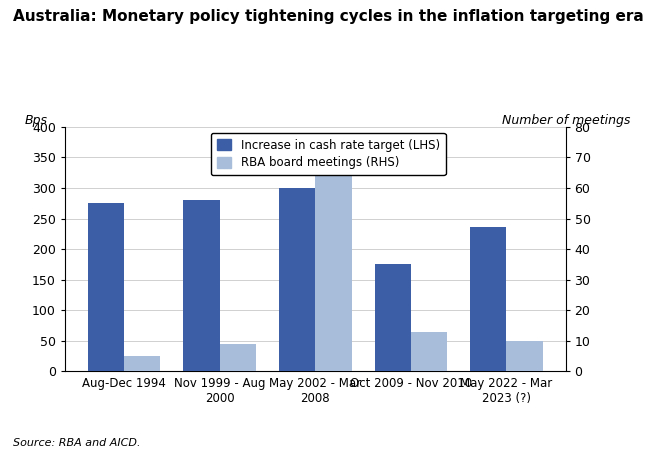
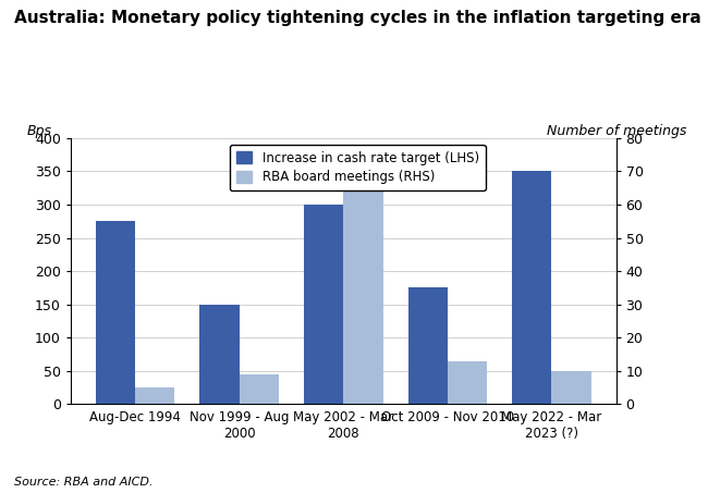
Increase in cash rate target (LHS)/Nov 1999 - Aug 2000: 280 -> 150
Increase in cash rate target (LHS)/May 2022 - Mar 2023 (?): 236 -> 350
